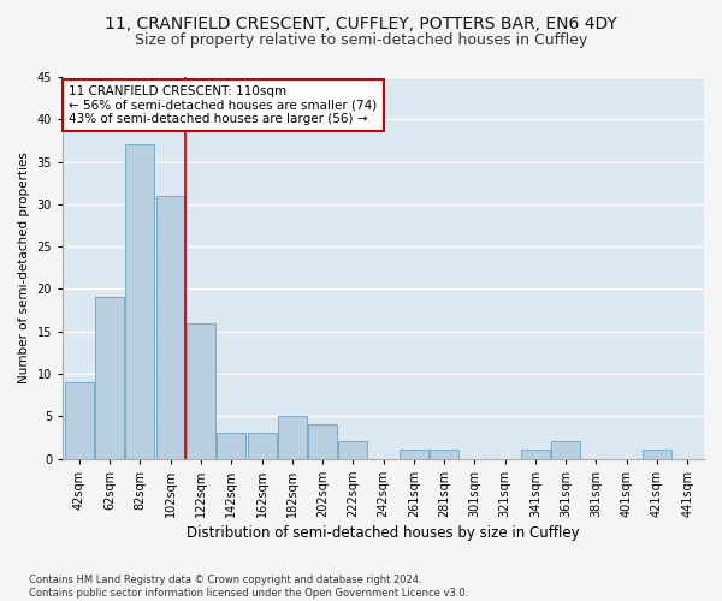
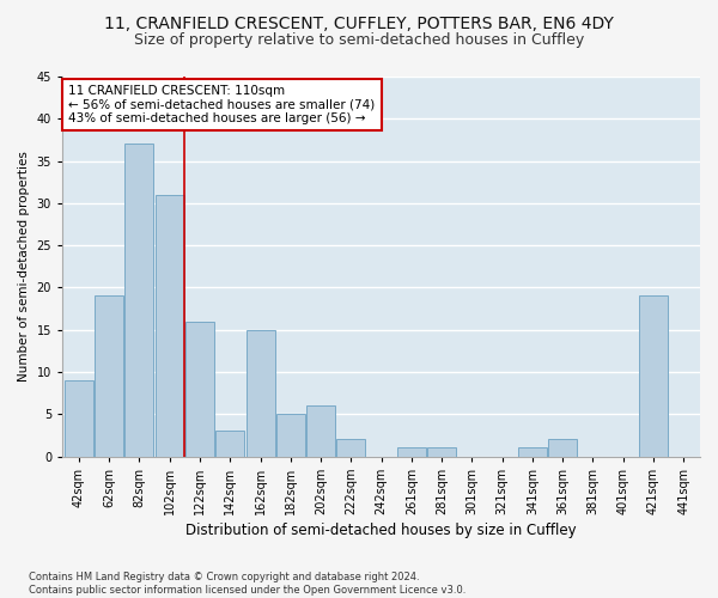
162sqm: 3 -> 15
202sqm: 4 -> 6
421sqm: 1 -> 19
